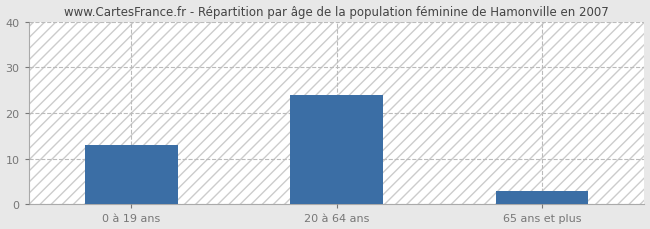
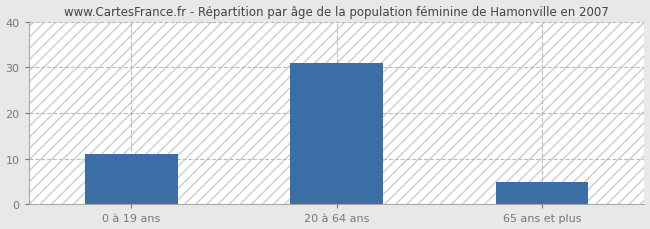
0 à 19 ans: 13 -> 11
20 à 64 ans: 24 -> 31
65 ans et plus: 3 -> 5
